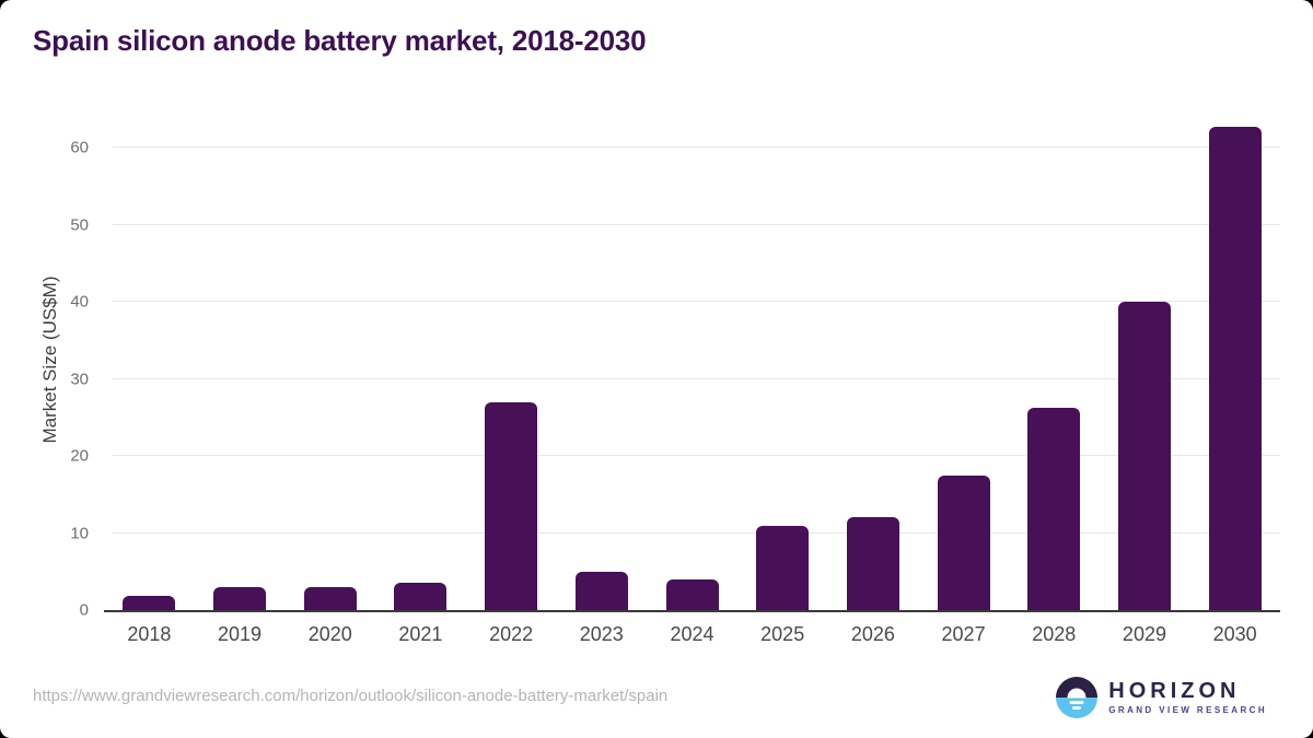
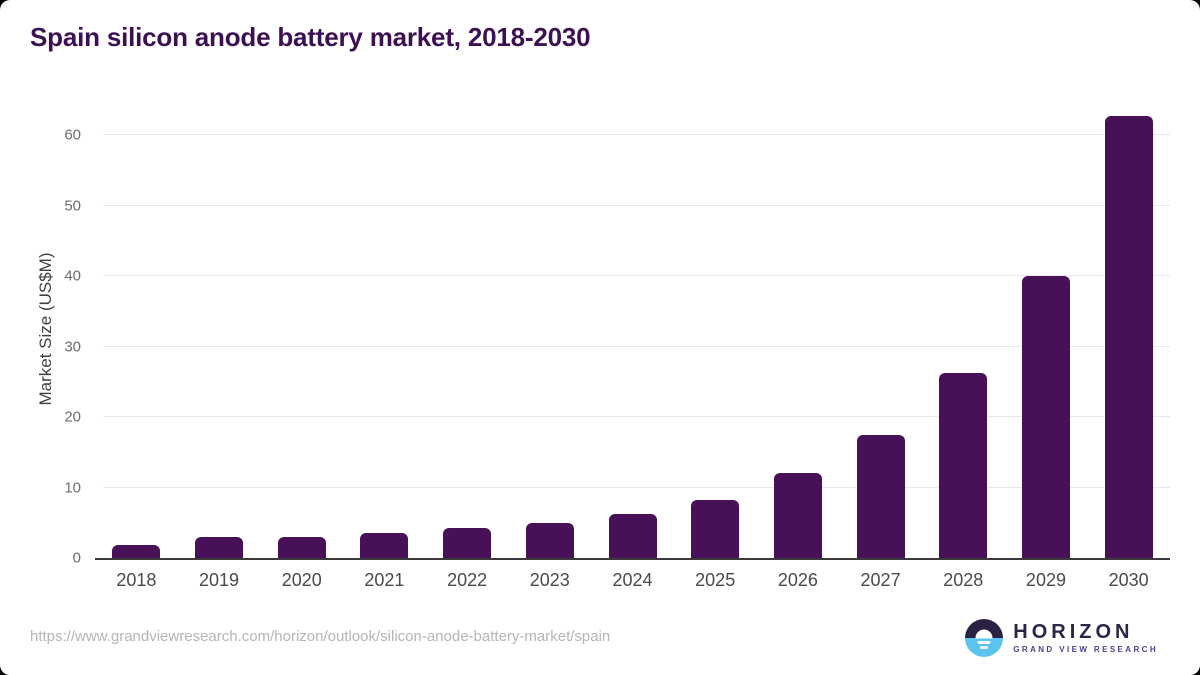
2022: 27 -> 4
2024: 4 -> 6
2025: 11 -> 8
